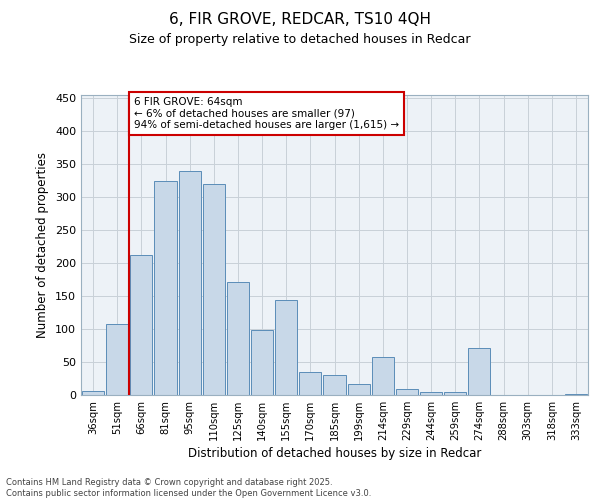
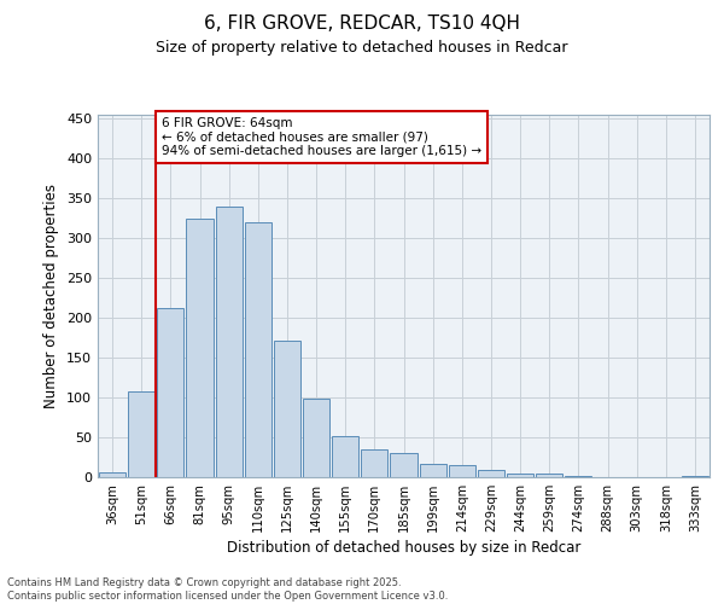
155sqm: 144 -> 51
214sqm: 58 -> 15
274sqm: 72 -> 1
